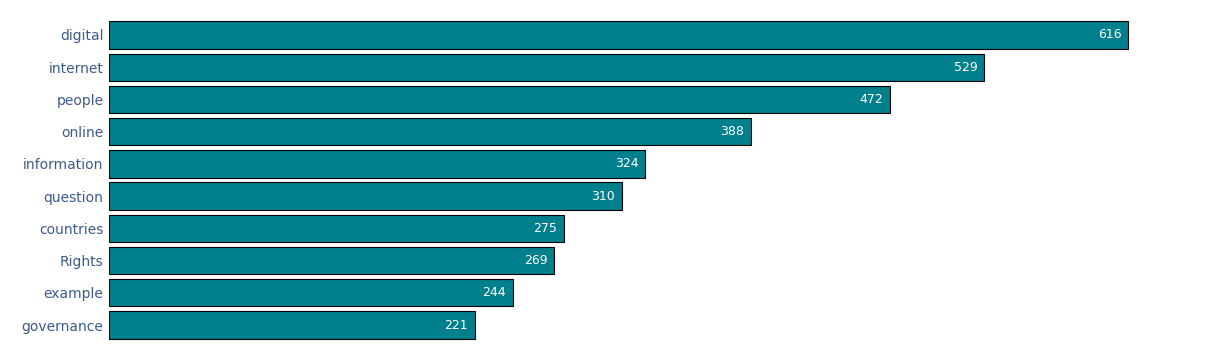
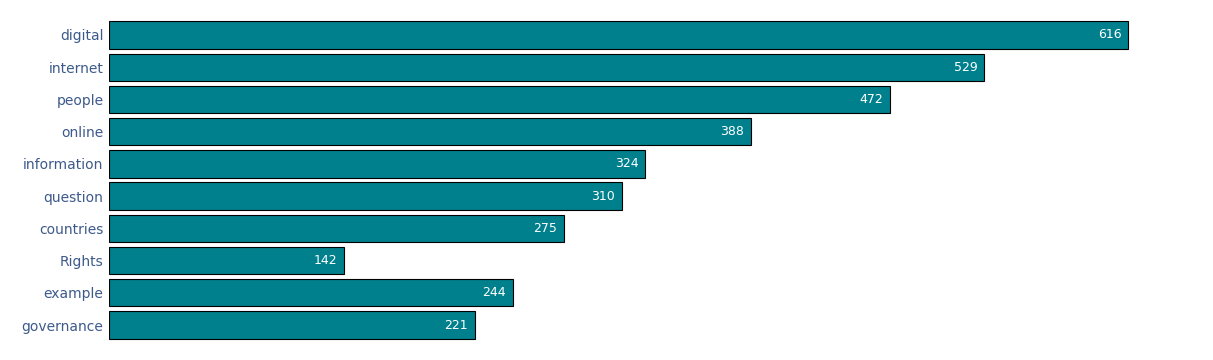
Rights: 269 -> 142
